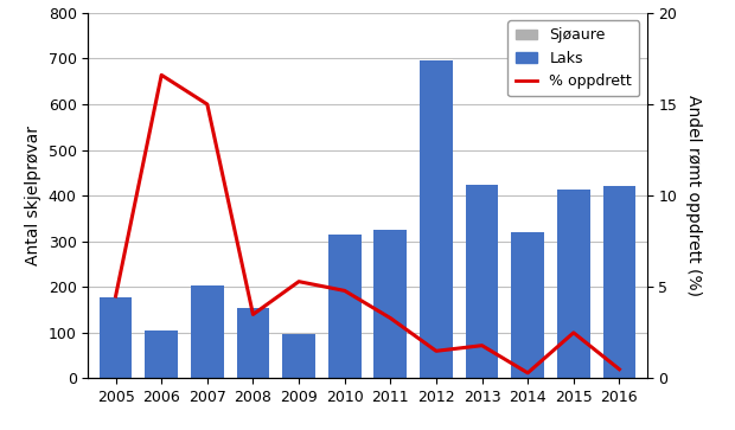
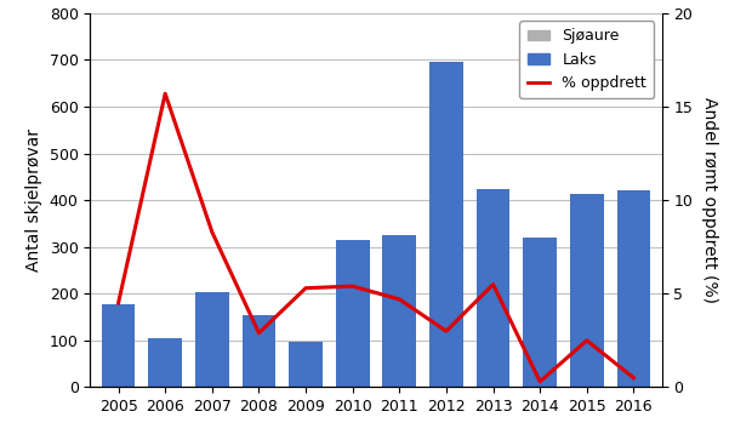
% oppdrett/2006: 16.6 -> 15.7
% oppdrett/2007: 15.0 -> 8.3
% oppdrett/2008: 3.5 -> 2.9
% oppdrett/2010: 4.8 -> 5.4
% oppdrett/2011: 3.3 -> 4.7
% oppdrett/2012: 1.5 -> 3.0
% oppdrett/2013: 1.8 -> 5.5
